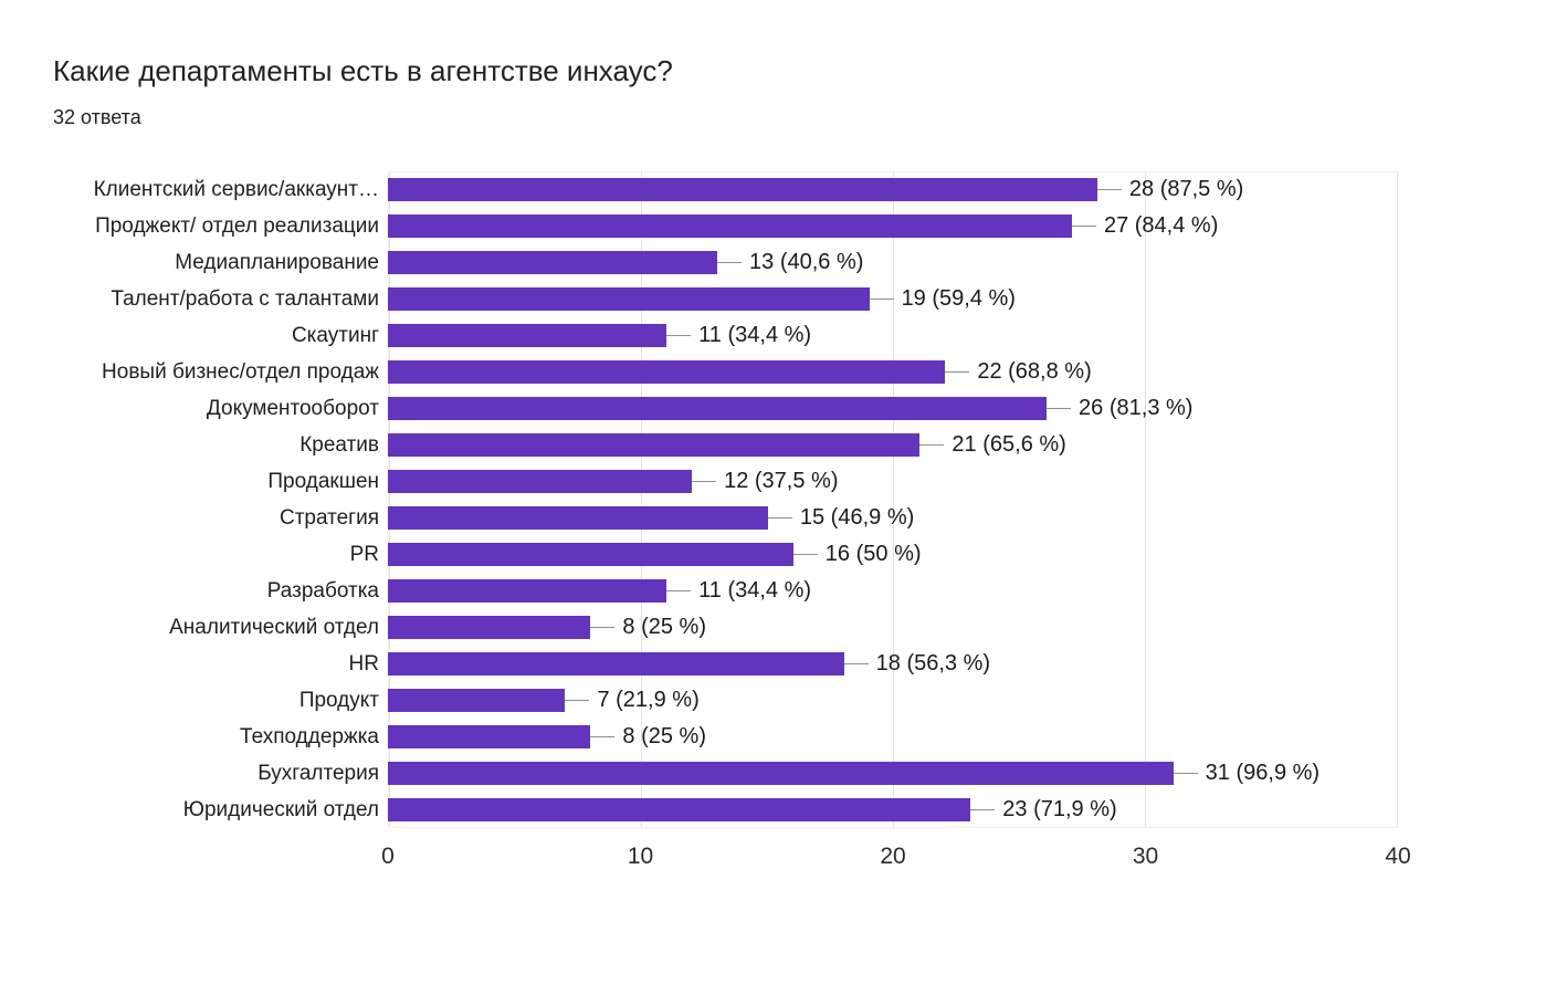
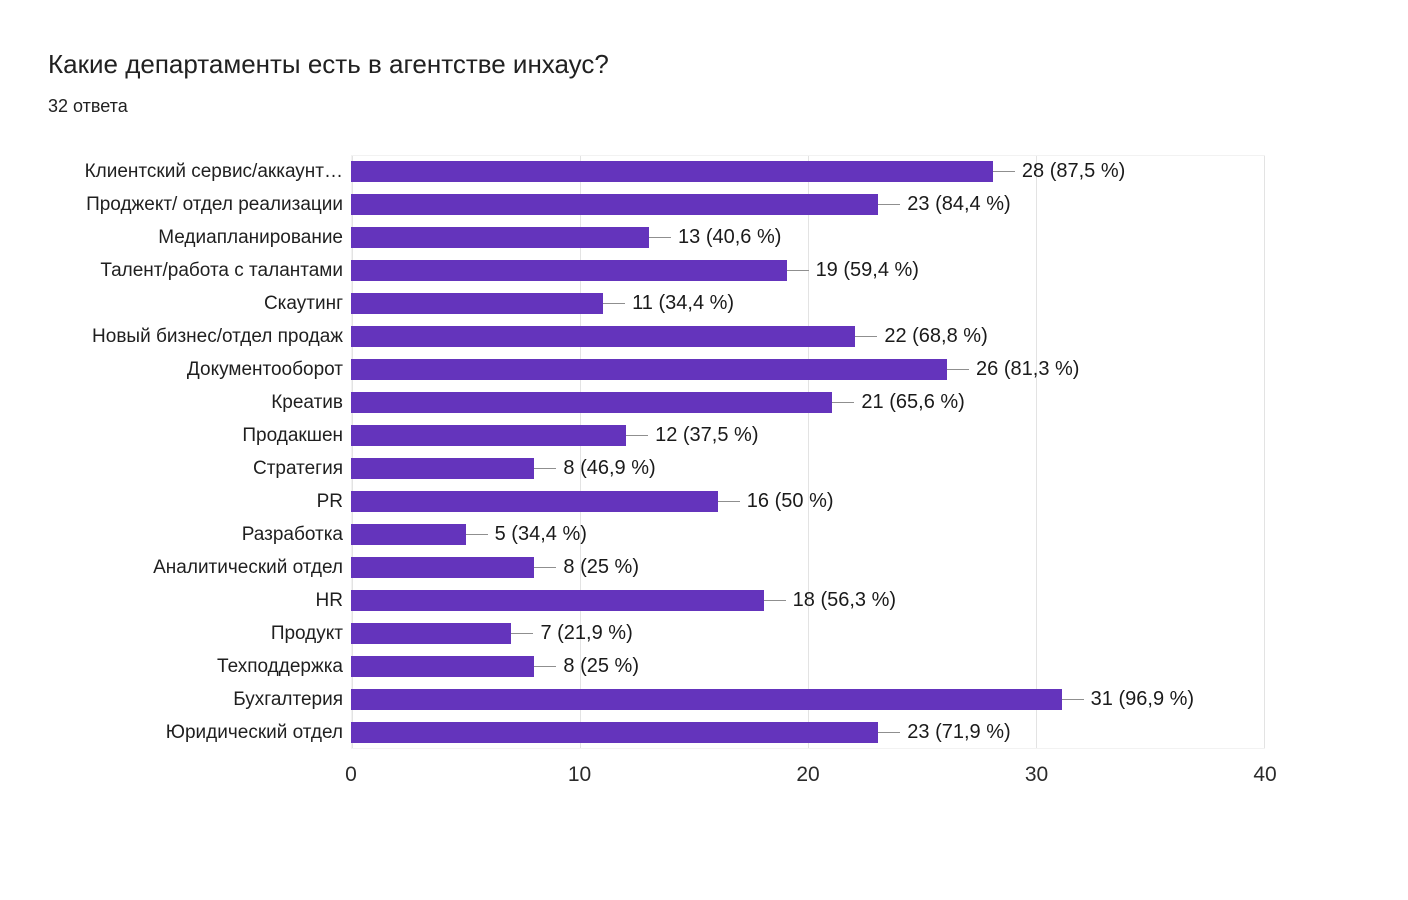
Проджект/ отдел реализации: 27 -> 23
Стратегия: 15 -> 8
Разработка: 11 -> 5
